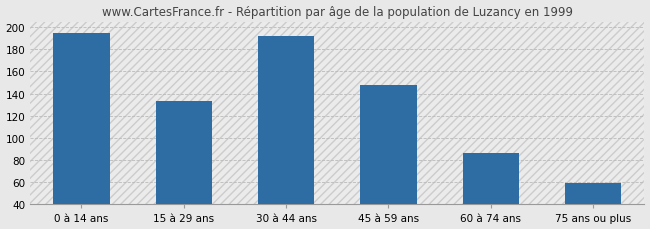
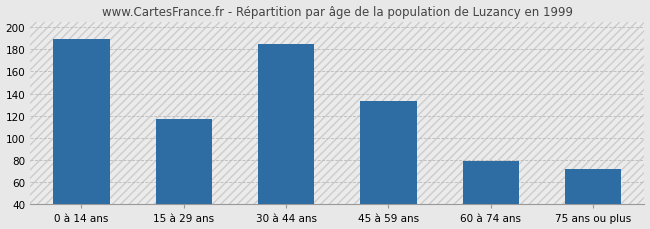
0 à 14 ans: 195 -> 189
15 à 29 ans: 133 -> 117
30 à 44 ans: 192 -> 185
45 à 59 ans: 148 -> 133
60 à 74 ans: 86 -> 79
75 ans ou plus: 59 -> 72
